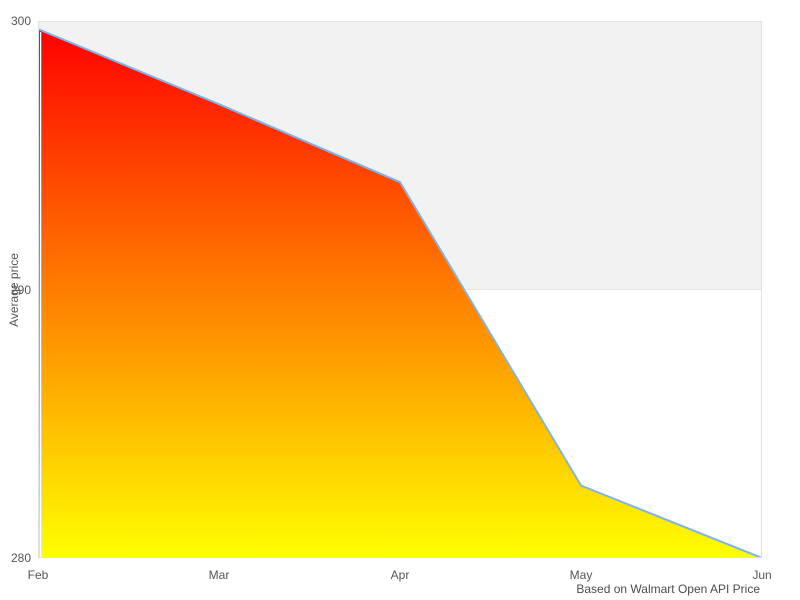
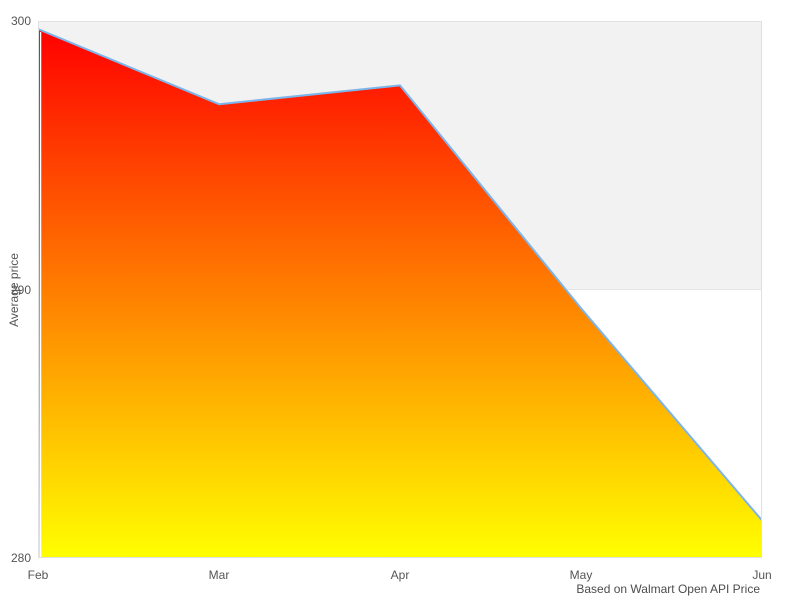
Apr: 294.0 -> 297.6
May: 282.7 -> 289.3
Jun: 280.0 -> 281.4
